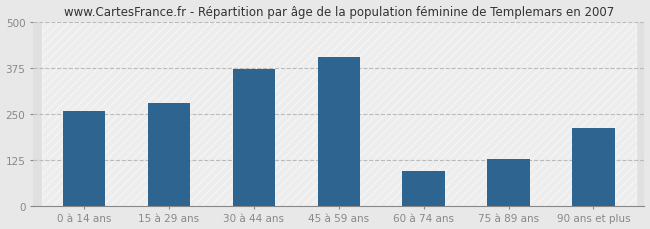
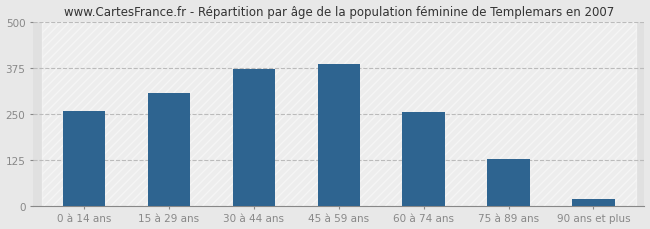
15 à 29 ans: 280 -> 307
45 à 59 ans: 405 -> 385
60 à 74 ans: 95 -> 255
90 ans et plus: 210 -> 18
